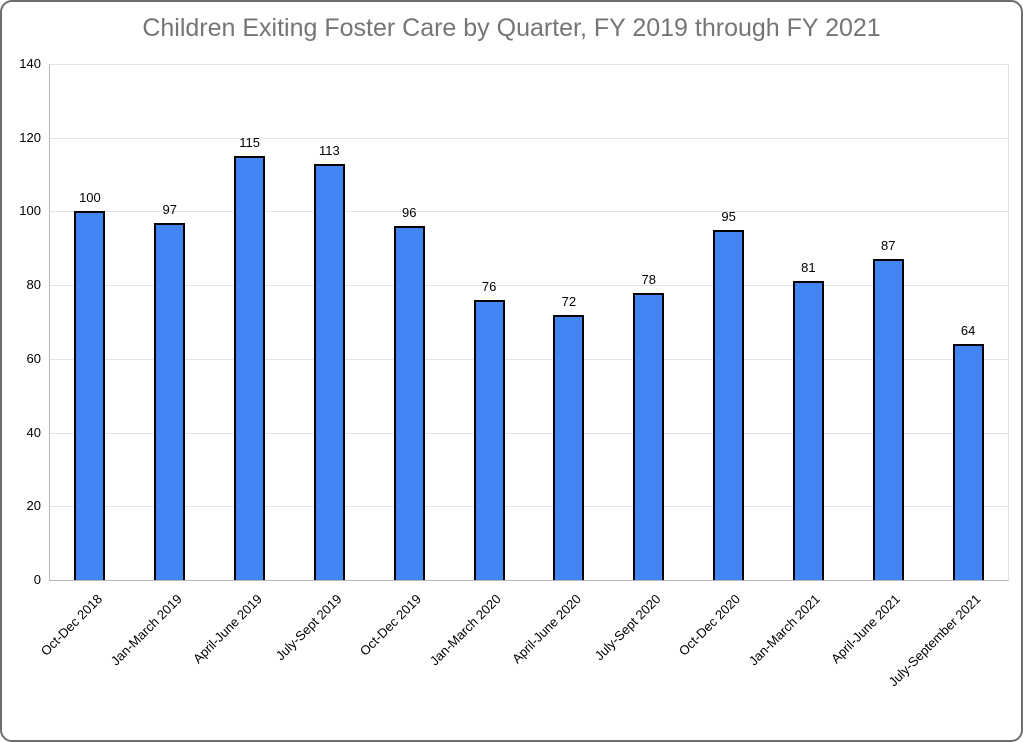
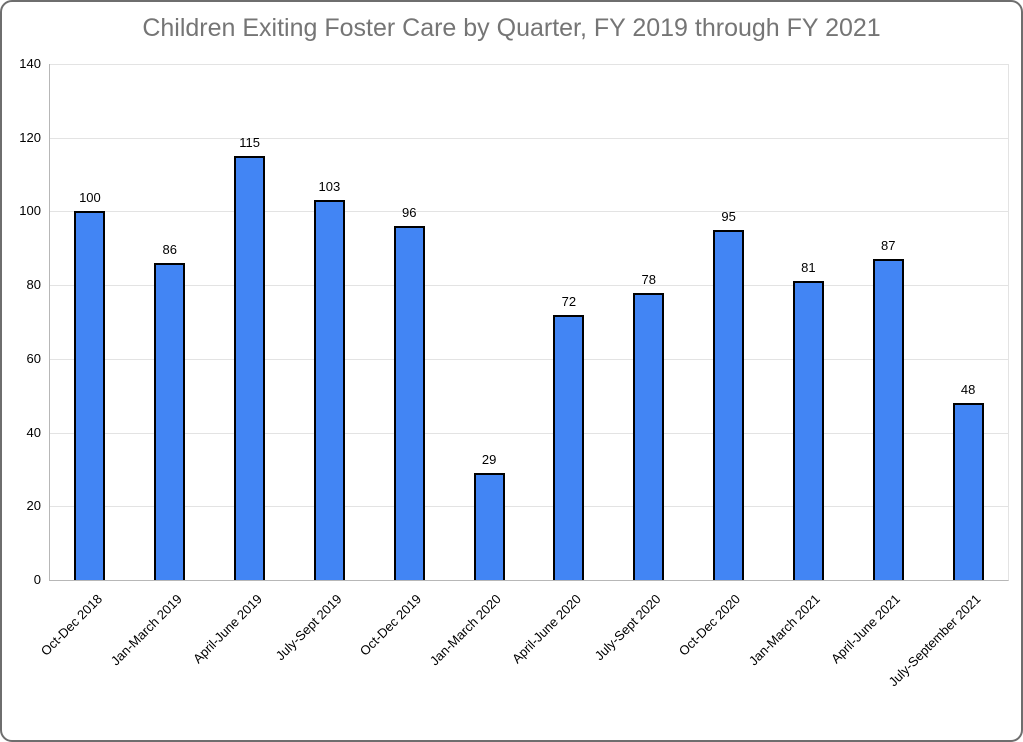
Jan-March 2019: 97 -> 86
July-Sept 2019: 113 -> 103
Jan-March 2020: 76 -> 29
July-September 2021: 64 -> 48
